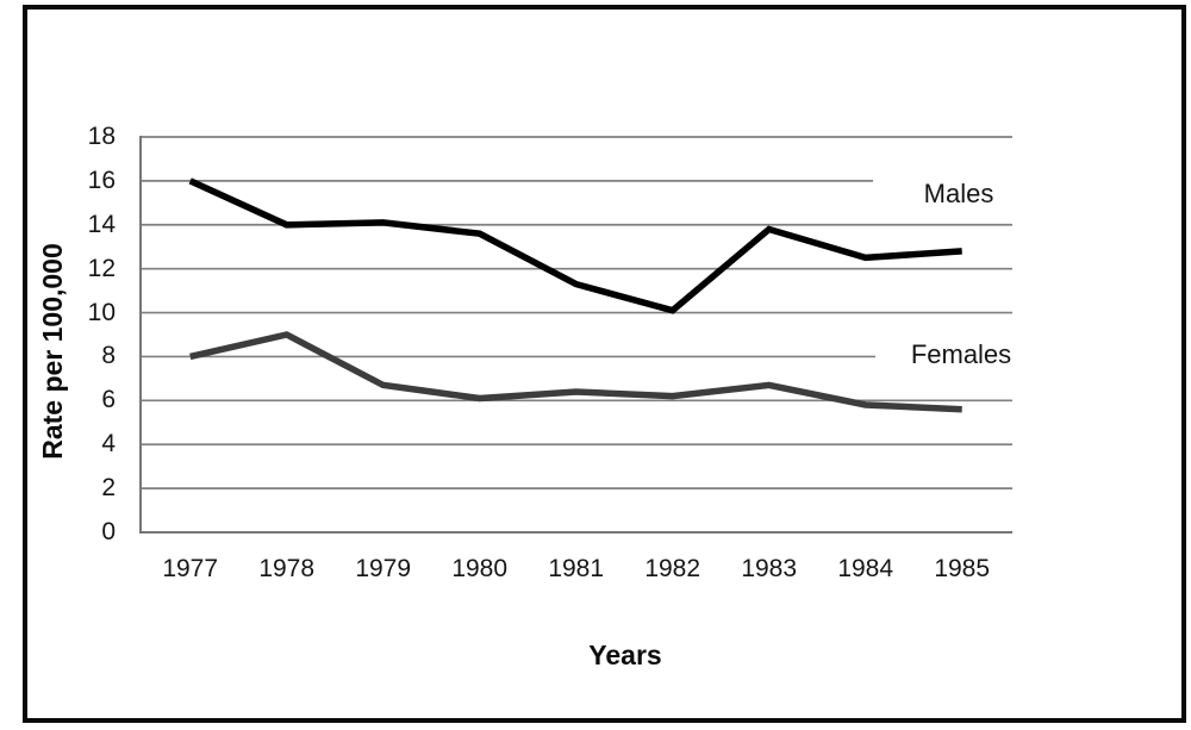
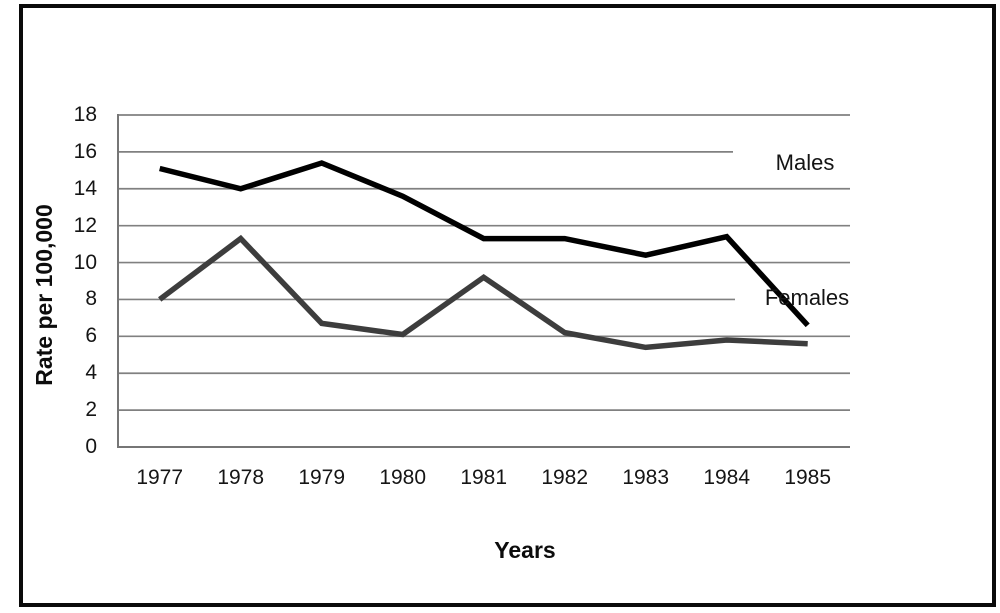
Males/1977: 16.0 -> 15.1
Females/1978: 9.0 -> 11.3
Males/1979: 14.1 -> 15.4
Females/1981: 6.4 -> 9.2
Males/1982: 10.1 -> 11.3
Males/1983: 13.8 -> 10.4
Females/1983: 6.7 -> 5.4
Males/1984: 12.5 -> 11.4
Males/1985: 12.8 -> 6.6
